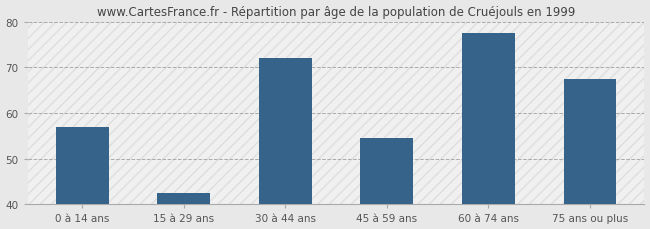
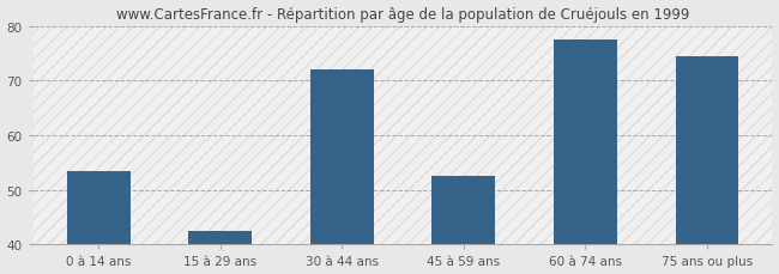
0 à 14 ans: 57.0 -> 53.5
45 à 59 ans: 54.5 -> 52.5
75 ans ou plus: 67.5 -> 74.5
